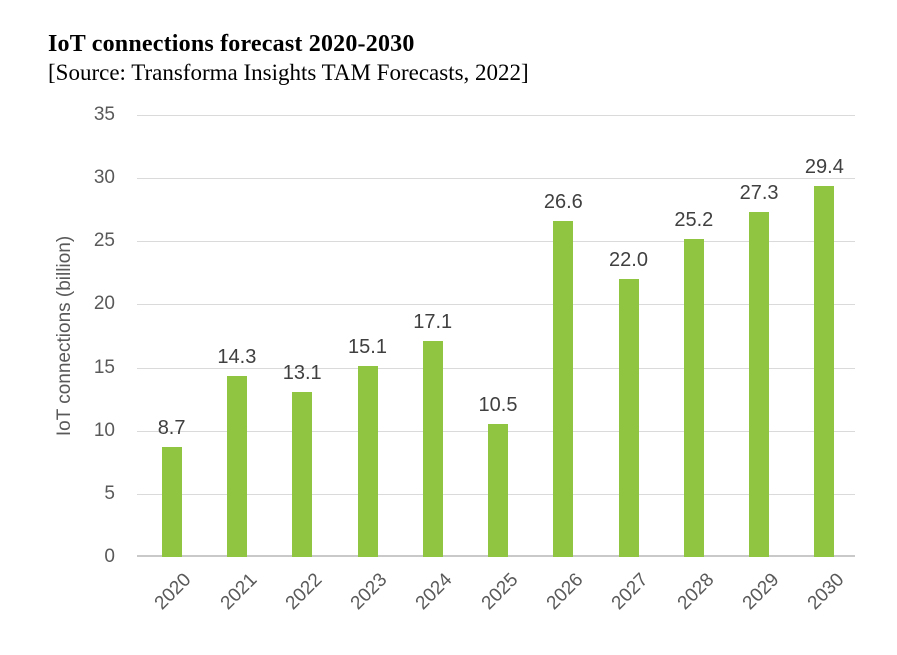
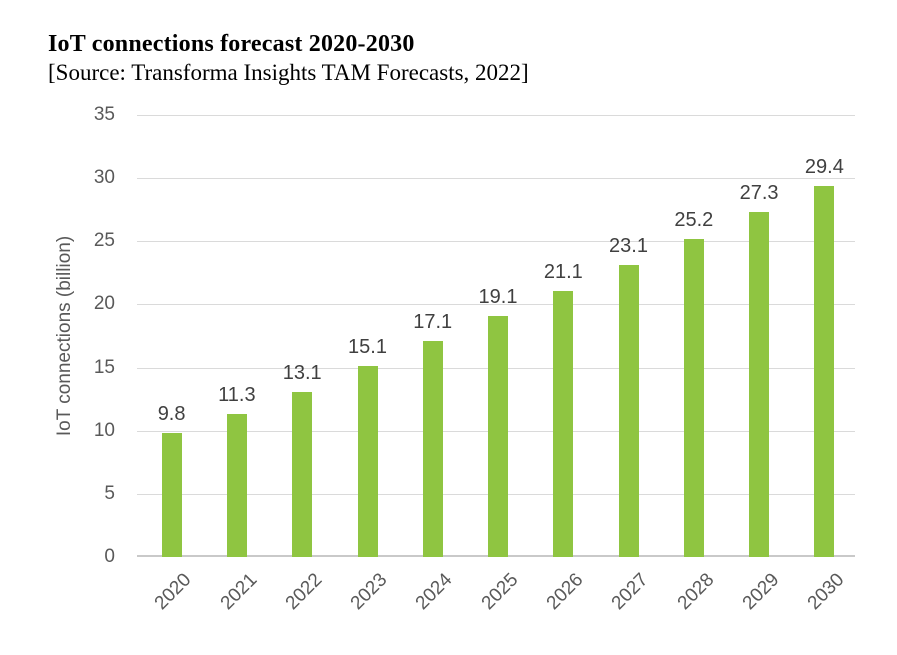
2020: 8.7 -> 9.8
2021: 14.3 -> 11.3
2025: 10.5 -> 19.1
2026: 26.6 -> 21.1
2027: 22.0 -> 23.1
